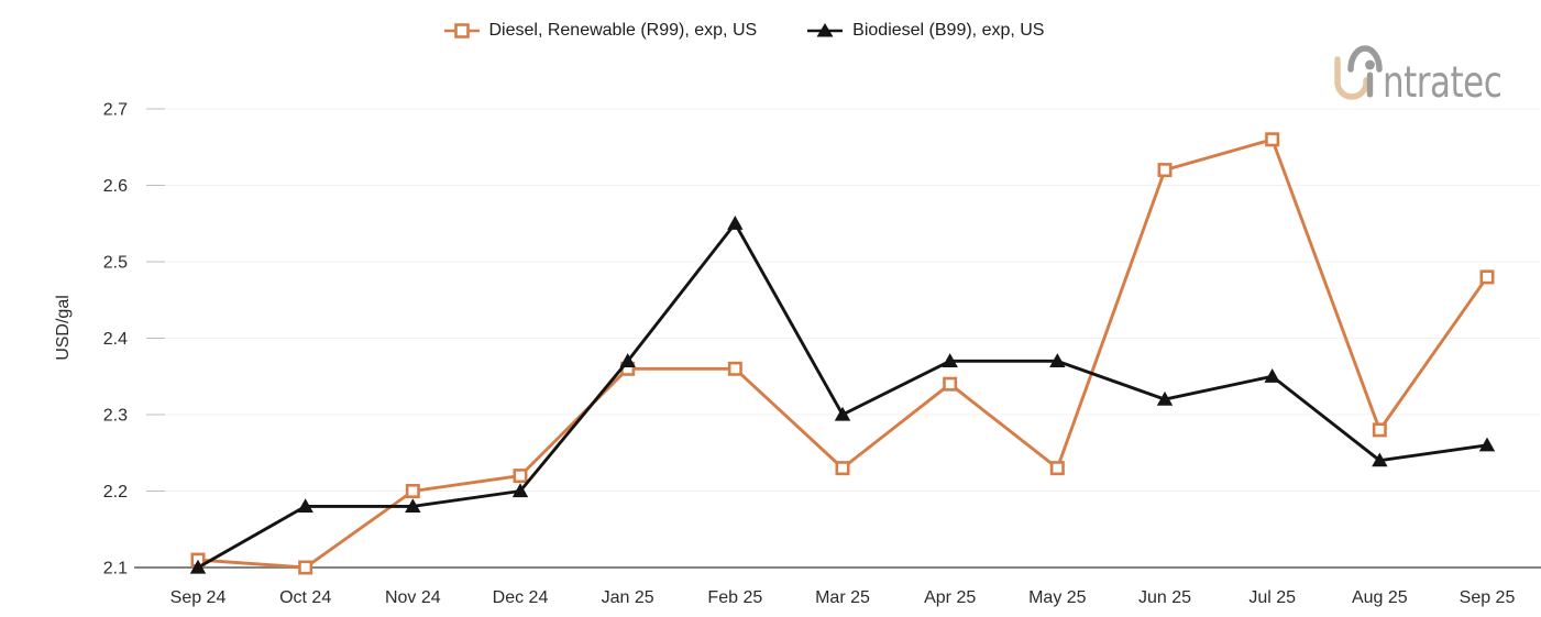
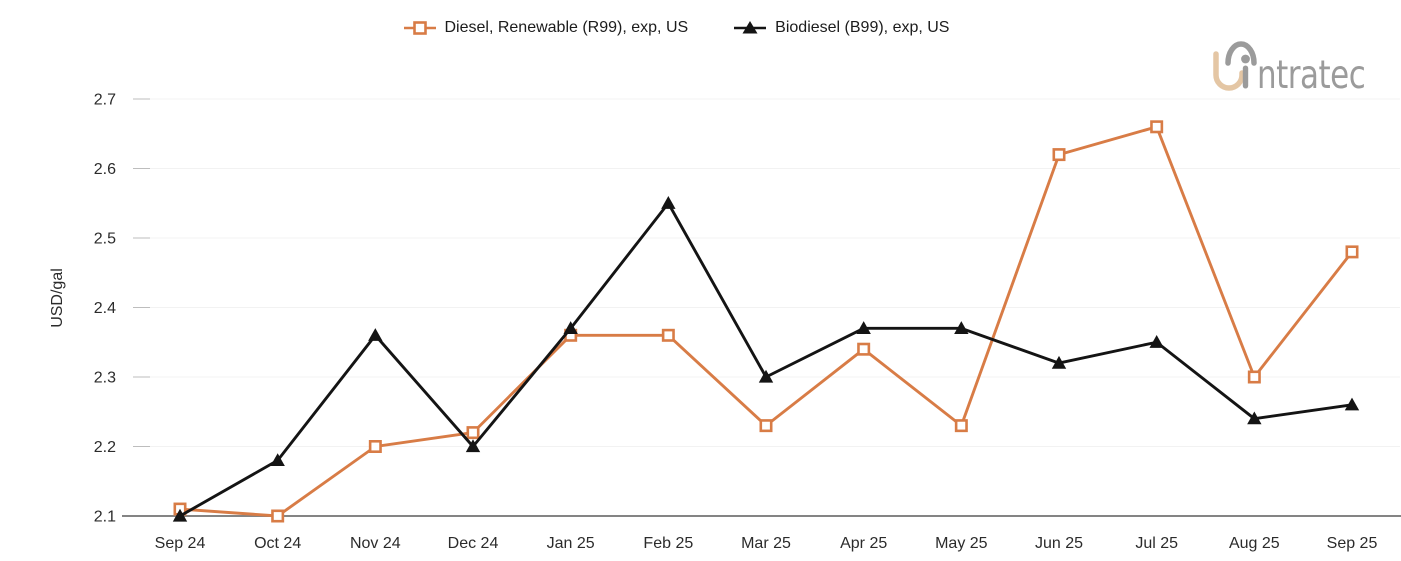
Biodiesel (B99), exp, US/Nov 24: 2.18 -> 2.36
Diesel, Renewable (R99), exp, US/Aug 25: 2.28 -> 2.30
